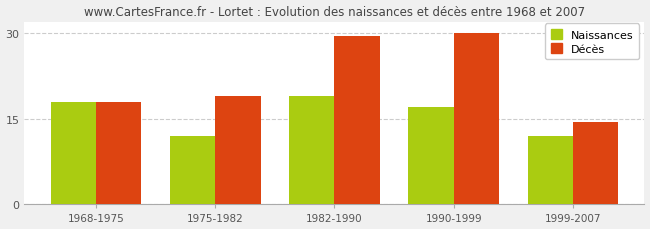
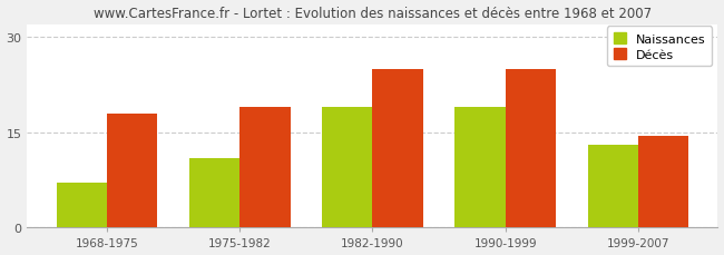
Naissances/1968-1975: 18 -> 7
Naissances/1975-1982: 12 -> 11
Décès/1982-1990: 29.5 -> 25.0
Naissances/1990-1999: 17 -> 19
Décès/1990-1999: 30.0 -> 25.0
Naissances/1999-2007: 12 -> 13
